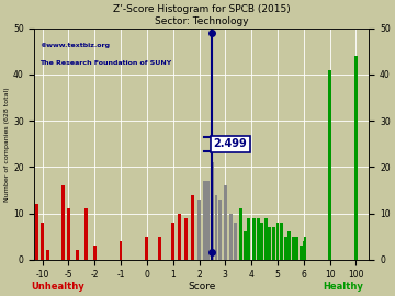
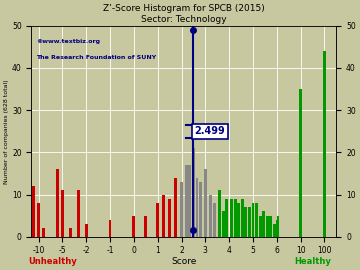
10: 41 -> 35
